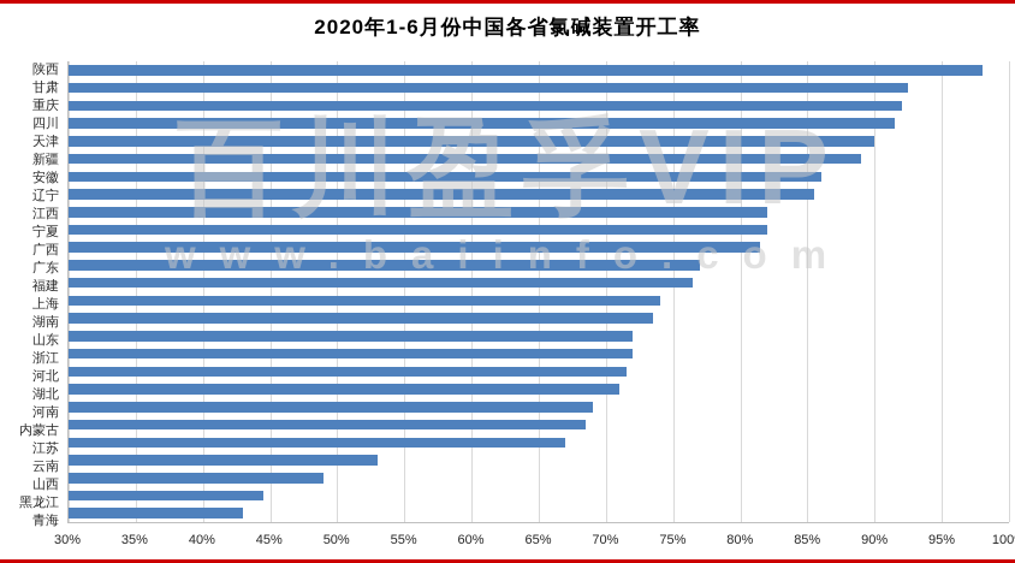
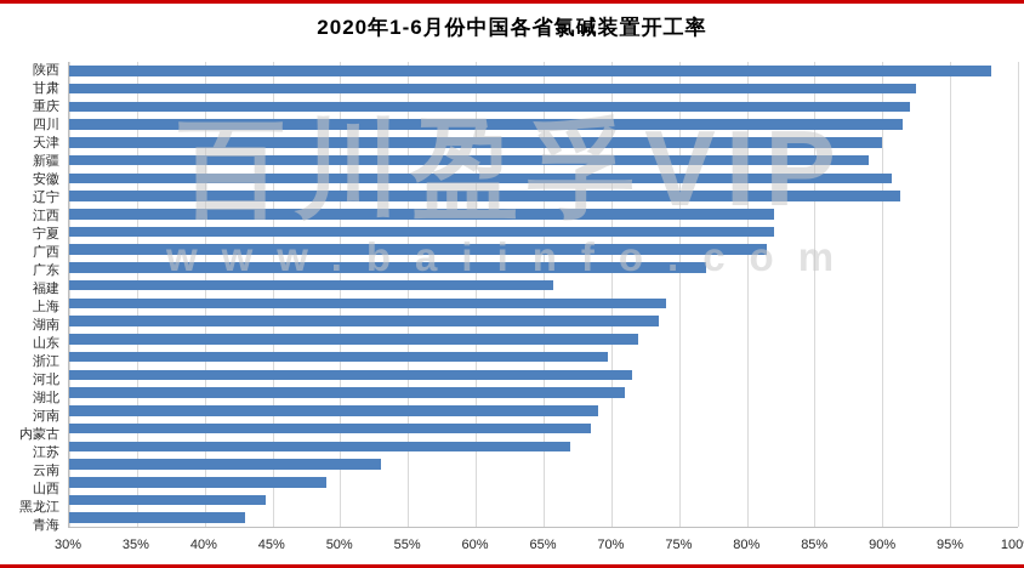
安徽: 86.0% -> 90.7%
辽宁: 85.5% -> 91.3%
福建: 76.5% -> 65.7%
浙江: 72.0% -> 69.7%
